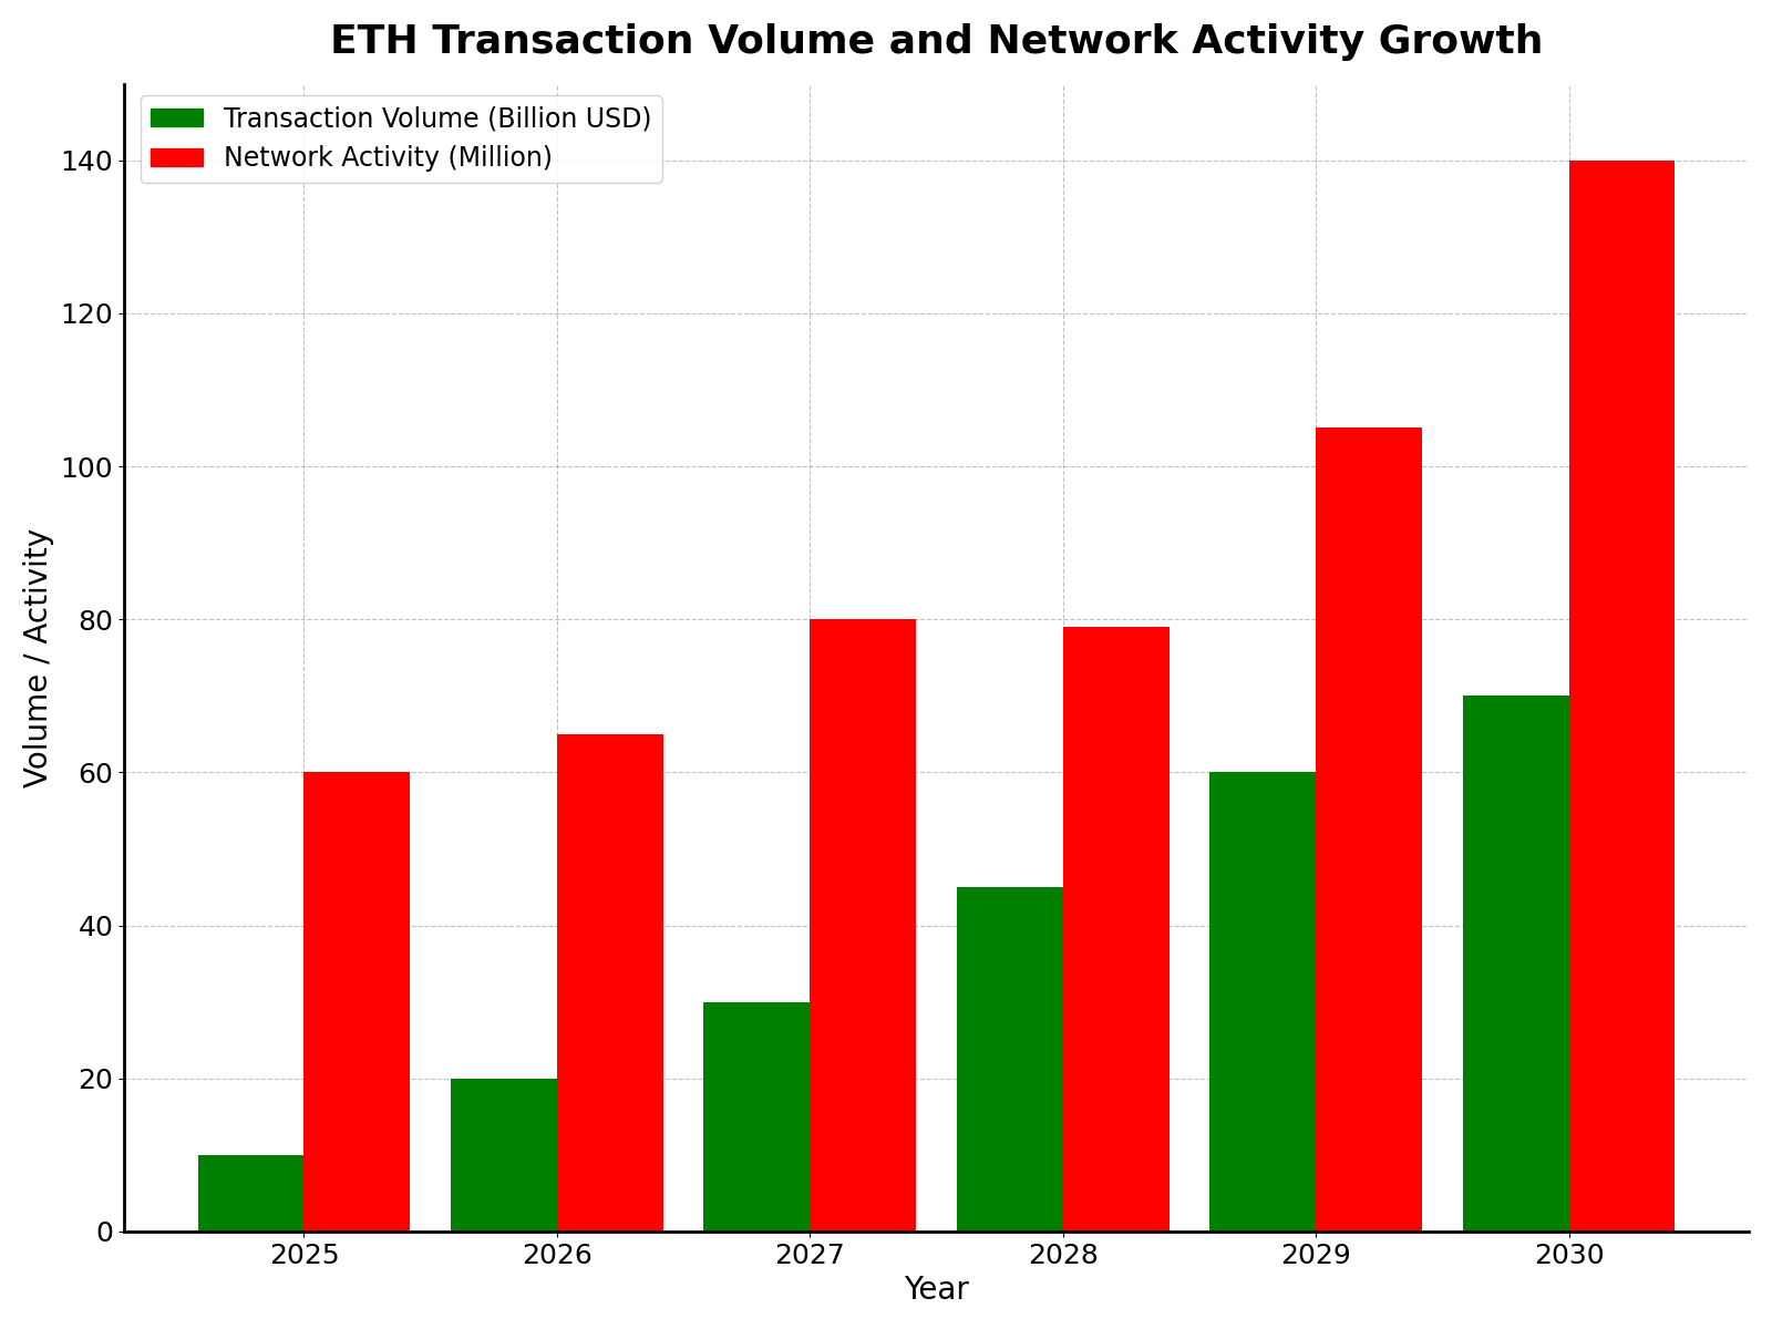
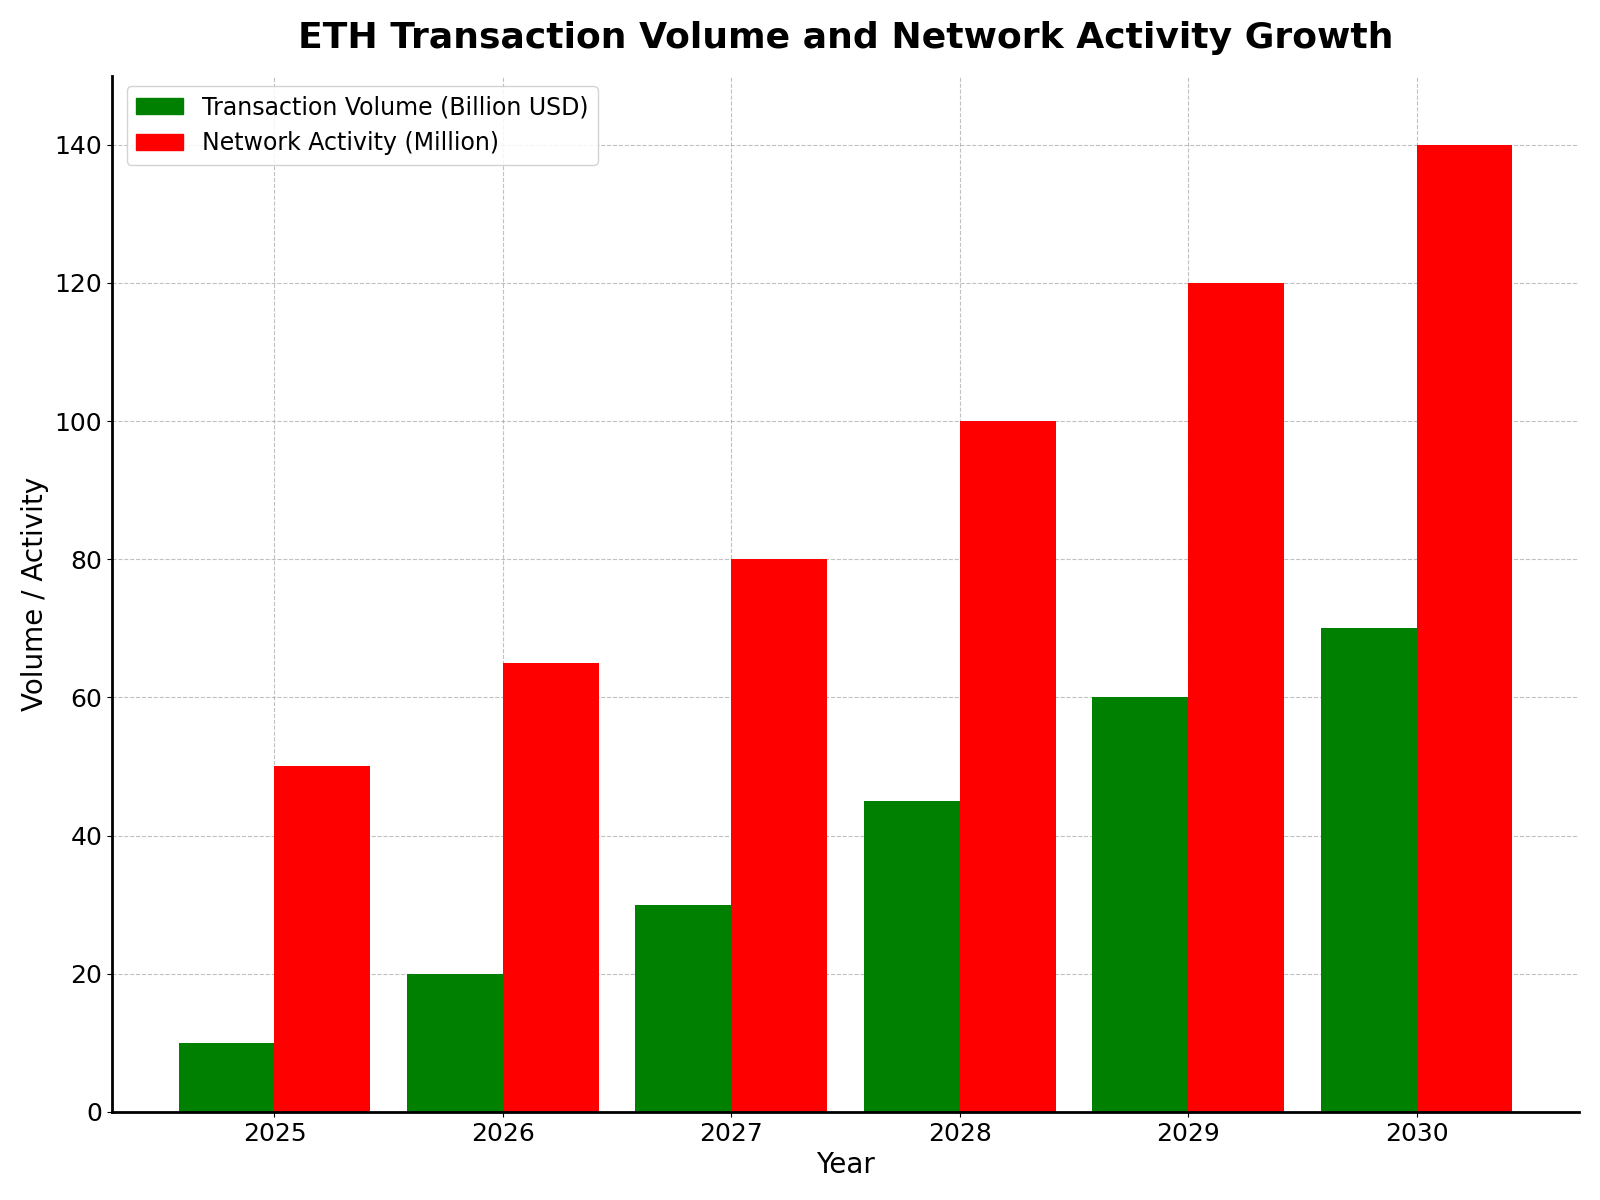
Network Activity (Million)/2025: 60 -> 50
Network Activity (Million)/2028: 79 -> 100
Network Activity (Million)/2029: 105 -> 120
